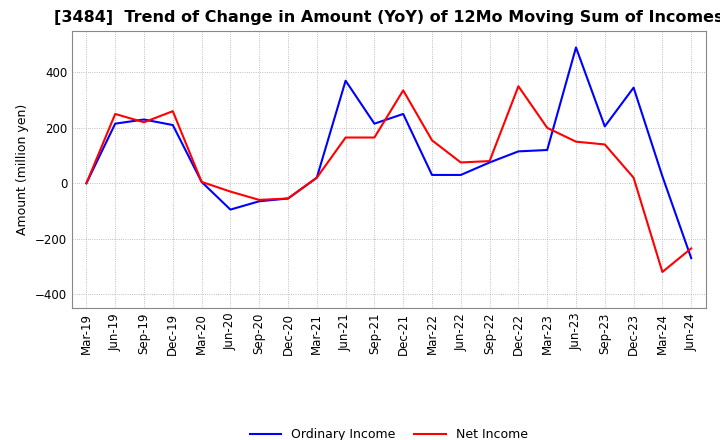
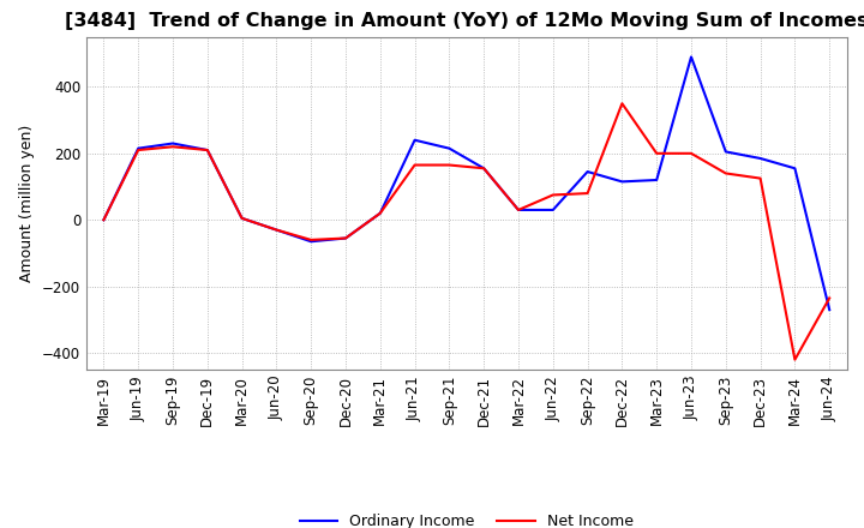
Net Income/Jun-19: 250 -> 210
Net Income/Dec-19: 260 -> 210
Ordinary Income/Jun-20: -95 -> -30
Ordinary Income/Jun-21: 370 -> 240
Ordinary Income/Dec-21: 250 -> 155
Net Income/Dec-21: 335 -> 155
Net Income/Mar-22: 155 -> 30
Ordinary Income/Sep-22: 75 -> 145
Net Income/Jun-23: 150 -> 200
Ordinary Income/Dec-23: 345 -> 185
Net Income/Dec-23: 20 -> 125
Ordinary Income/Mar-24: 25 -> 155
Net Income/Mar-24: -320 -> -420
